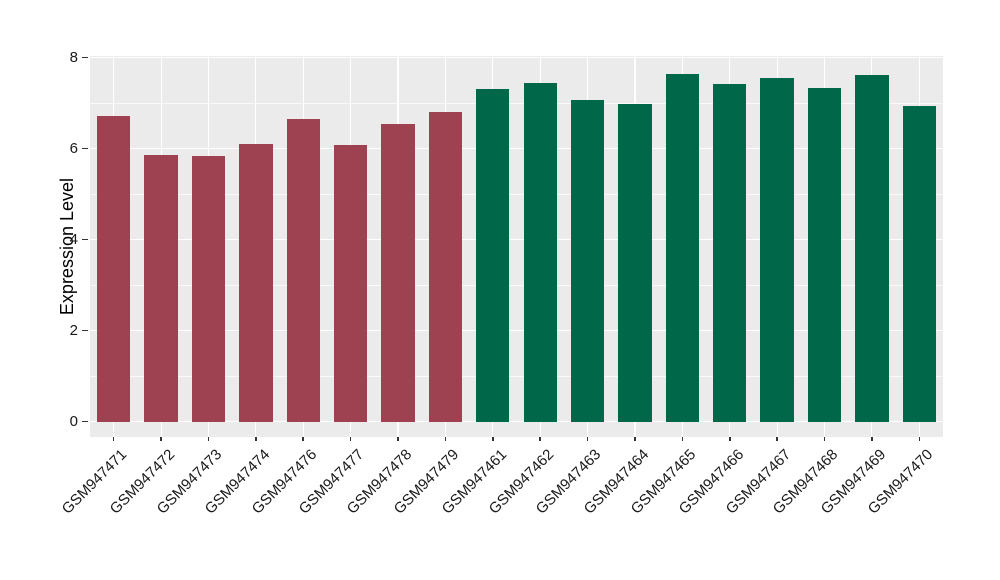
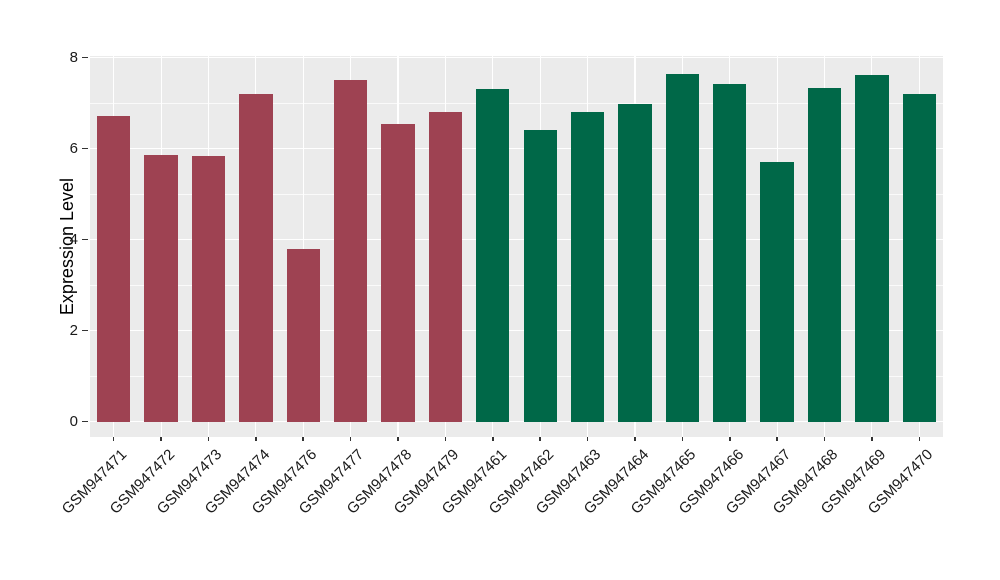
GSM947474: 6.1 -> 7.2
GSM947476: 6.7 -> 3.8
GSM947477: 6.1 -> 7.5
GSM947462: 7.4 -> 6.4
GSM947463: 7.1 -> 6.8
GSM947467: 7.5 -> 5.7
GSM947470: 6.9 -> 7.2
